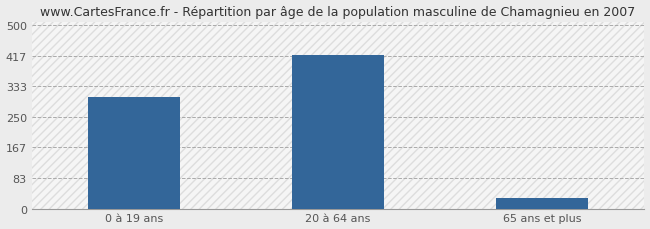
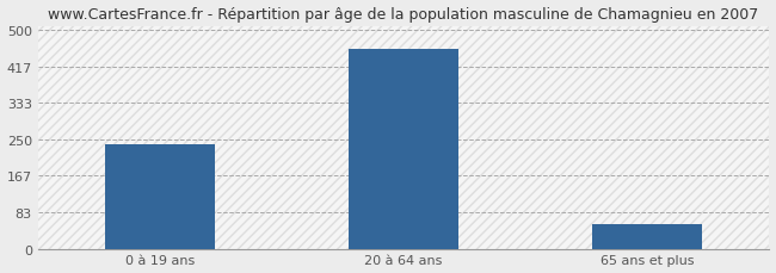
0 à 19 ans: 305 -> 240
20 à 64 ans: 420 -> 456
65 ans et plus: 30 -> 55
